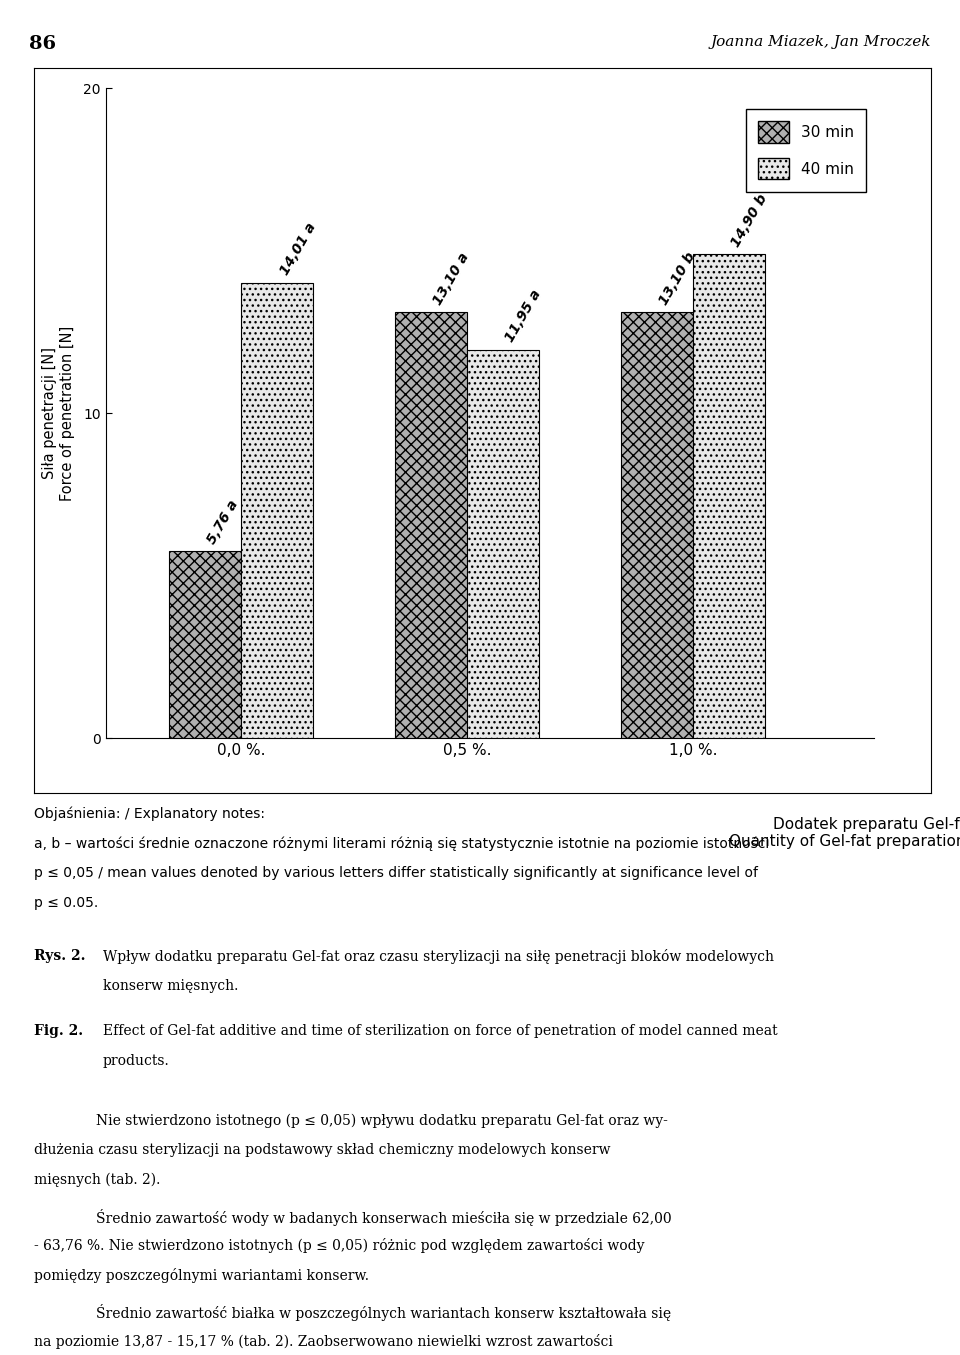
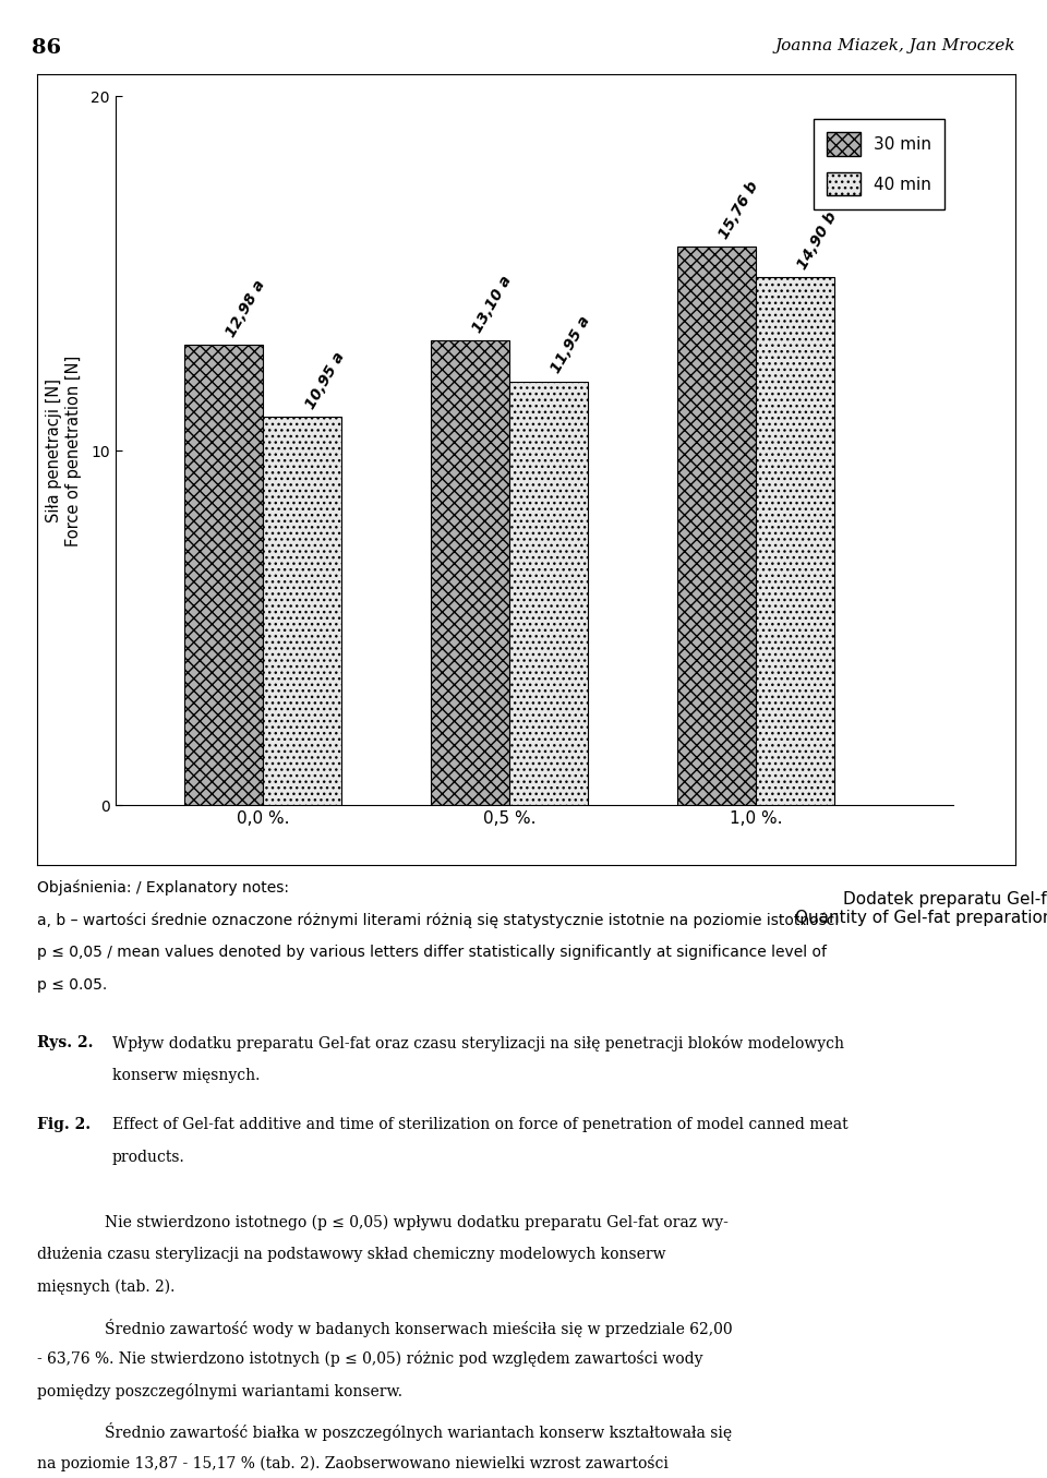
30 min/0,0 %.: 5,76 -> 12,98
40 min/0,0 %.: 14,01 -> 10,95
30 min/1,0 %.: 13,10 -> 15,76
